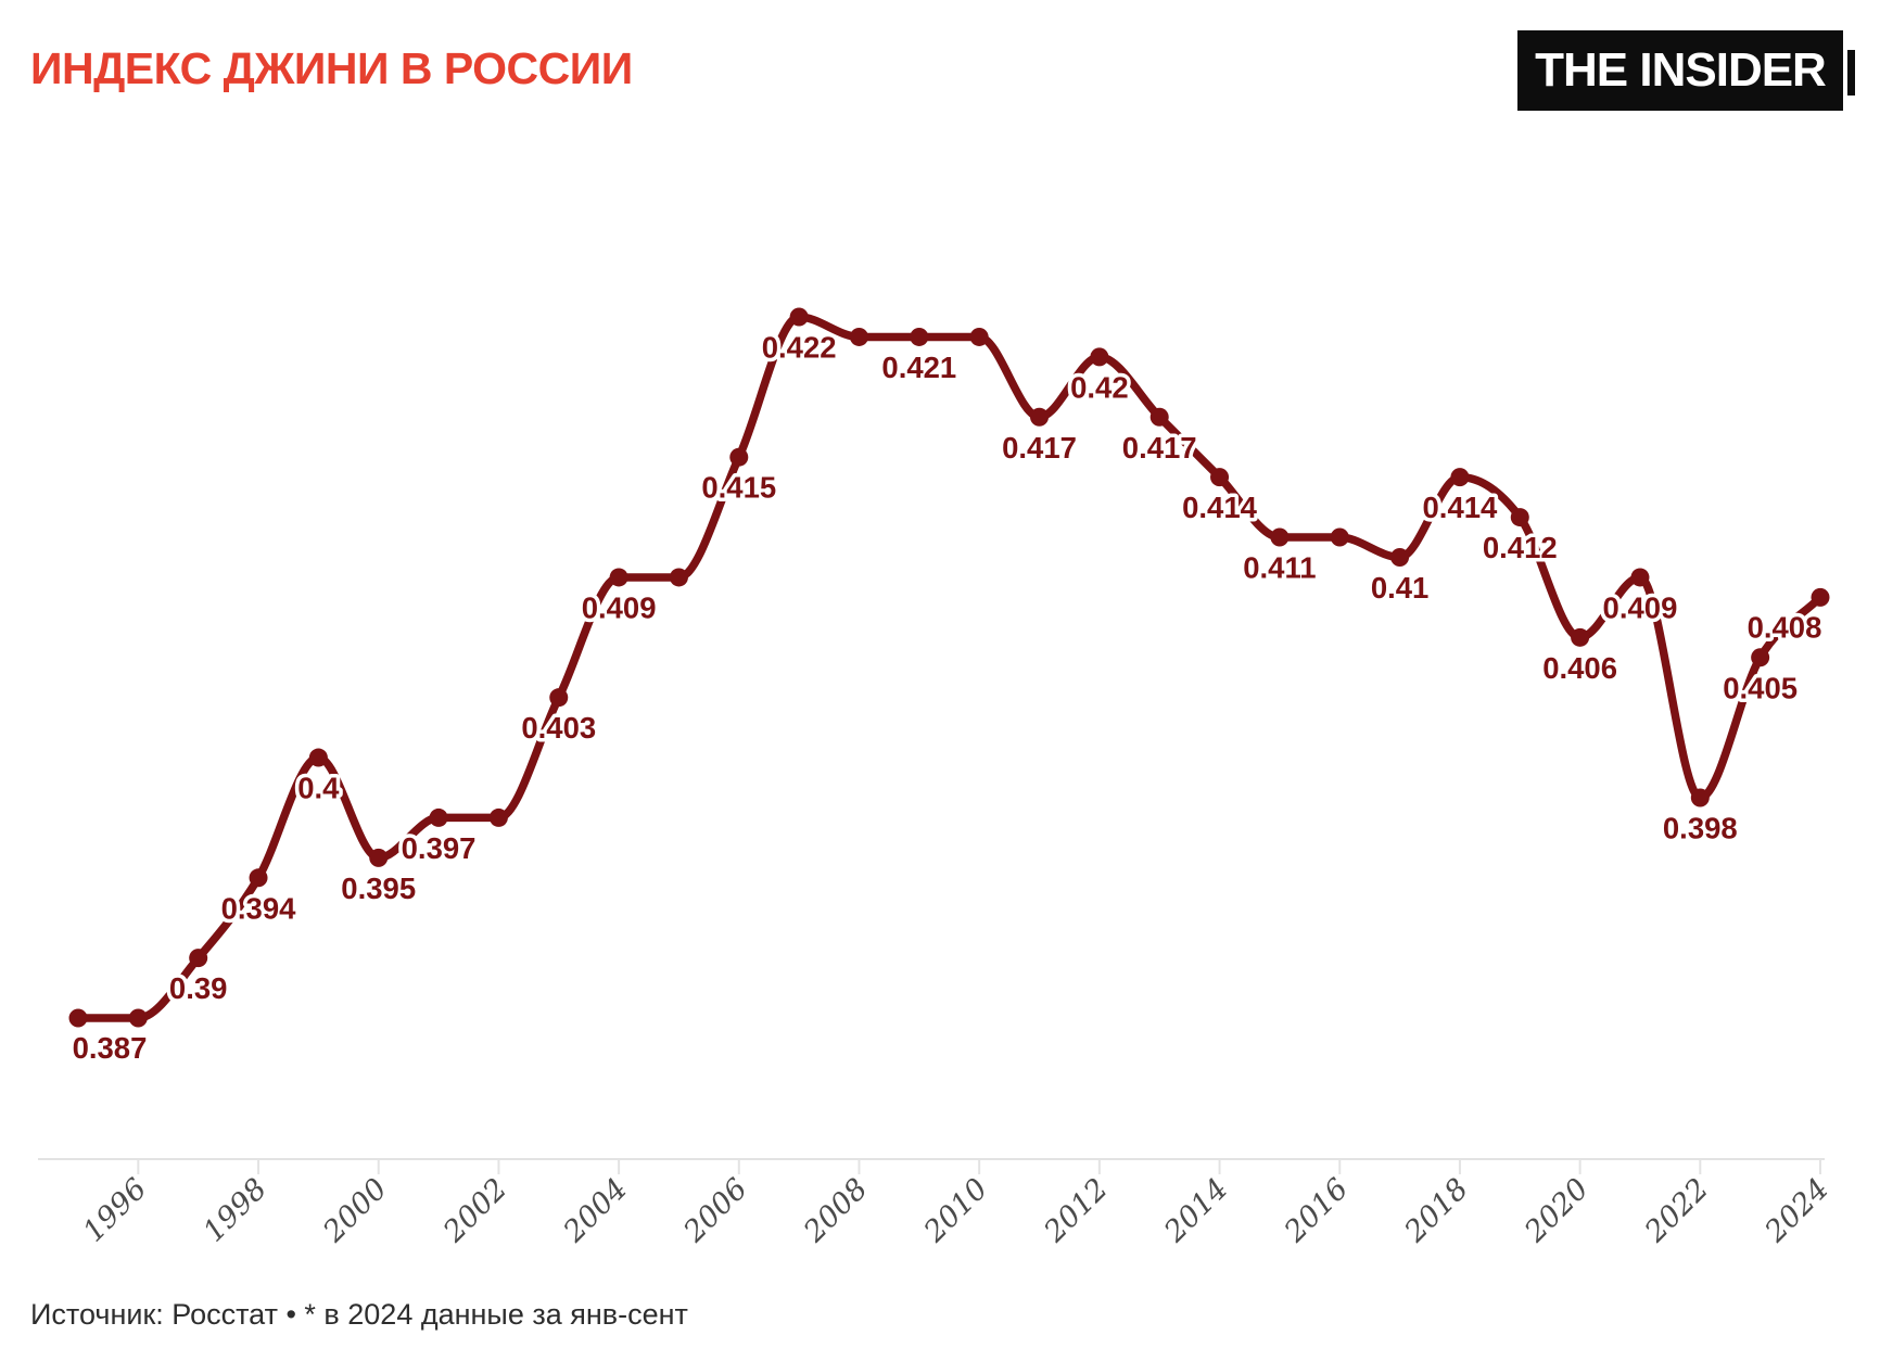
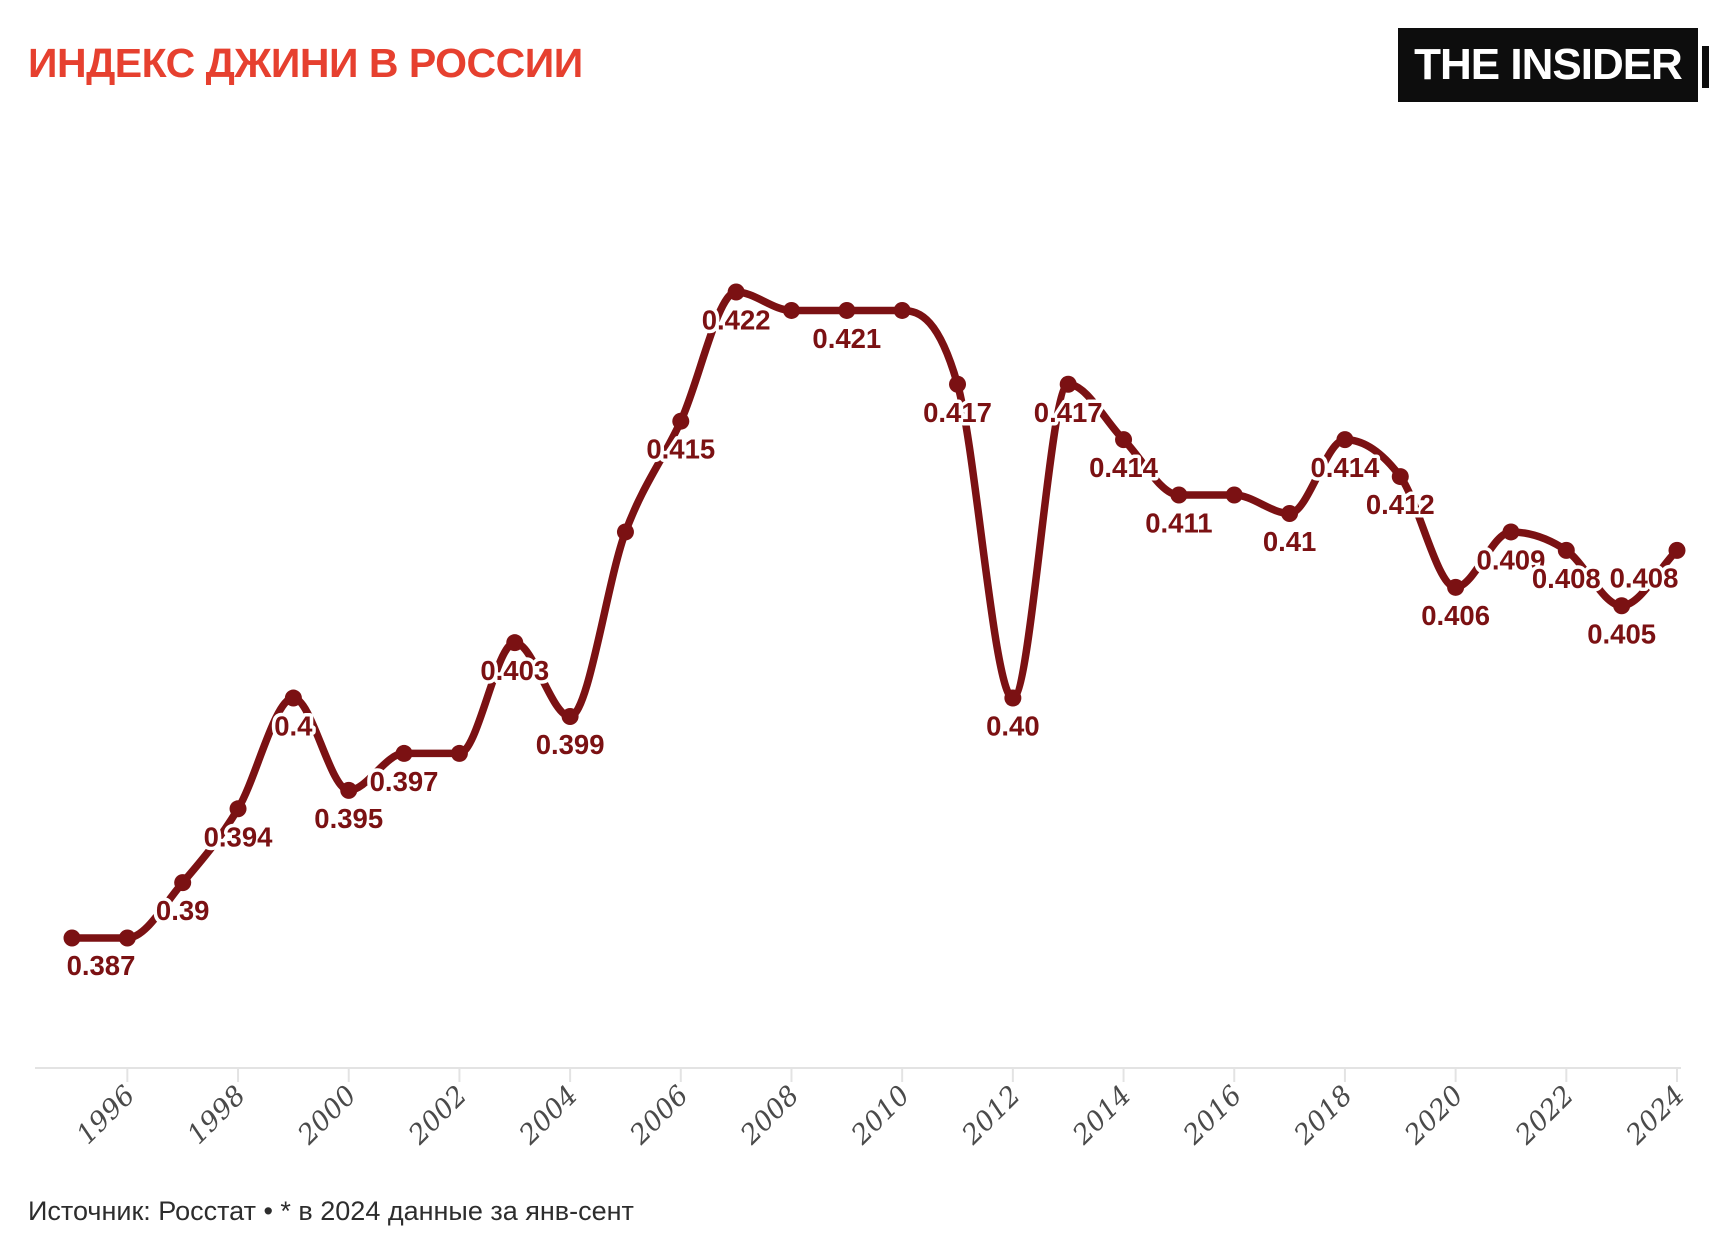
2004: 0.409 -> 0.399
2012: 0.42 -> 0.40
2022: 0.398 -> 0.408
